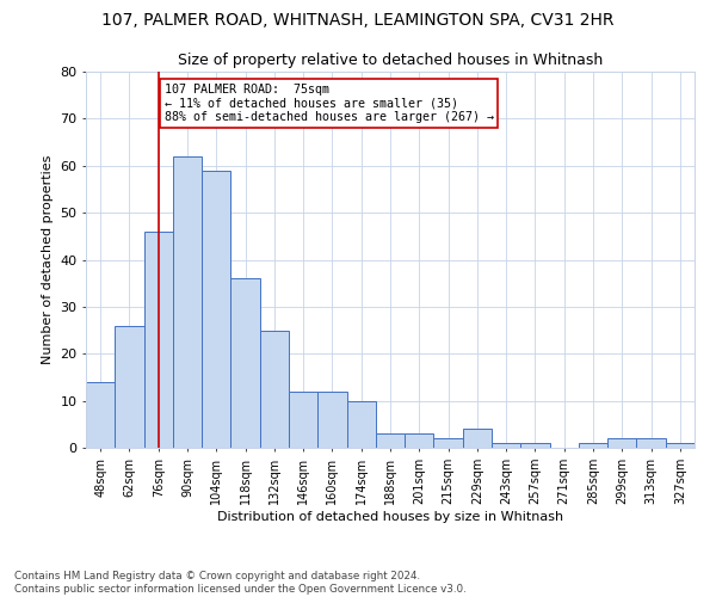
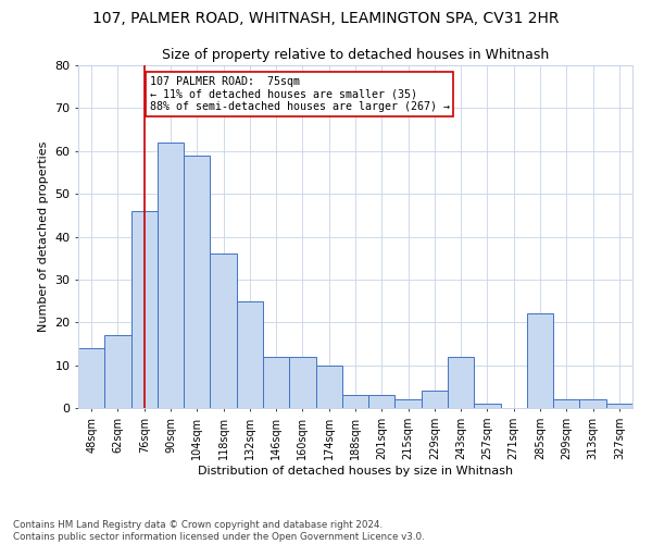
62sqm: 26 -> 17
243sqm: 1 -> 12
285sqm: 1 -> 22
